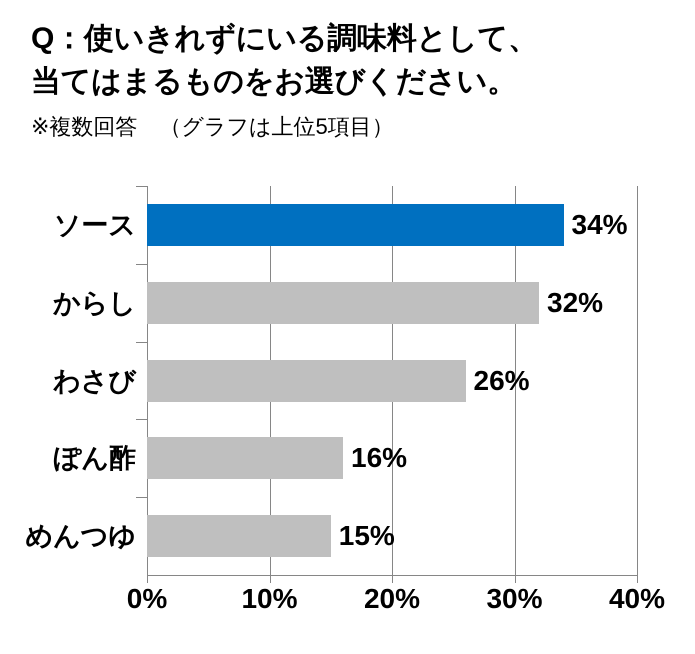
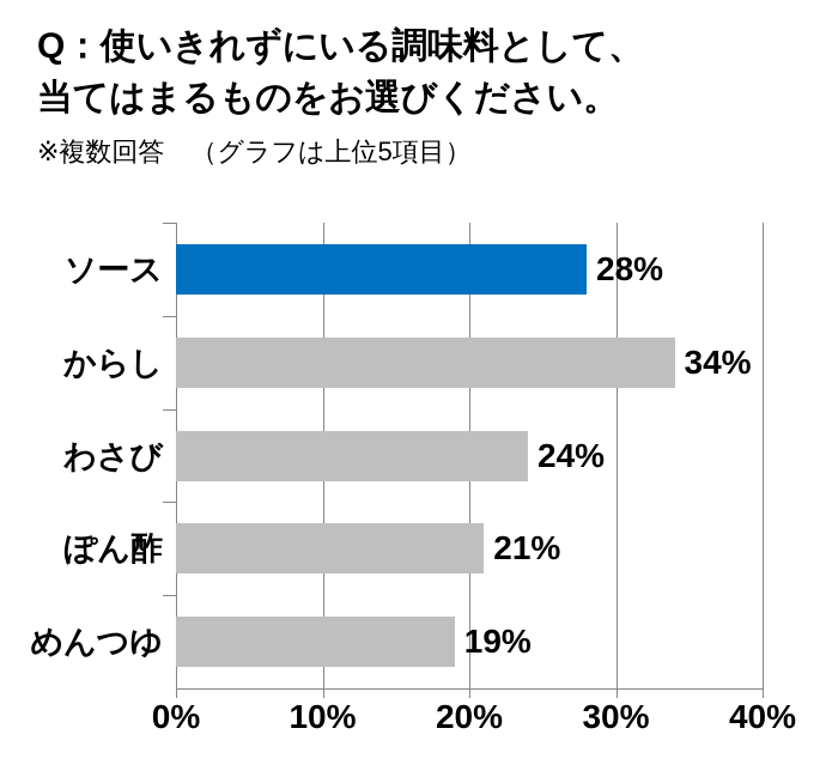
ソース: 34% -> 28%
からし: 32% -> 34%
わさび: 26% -> 24%
ぽん酢: 16% -> 21%
めんつゆ: 15% -> 19%
